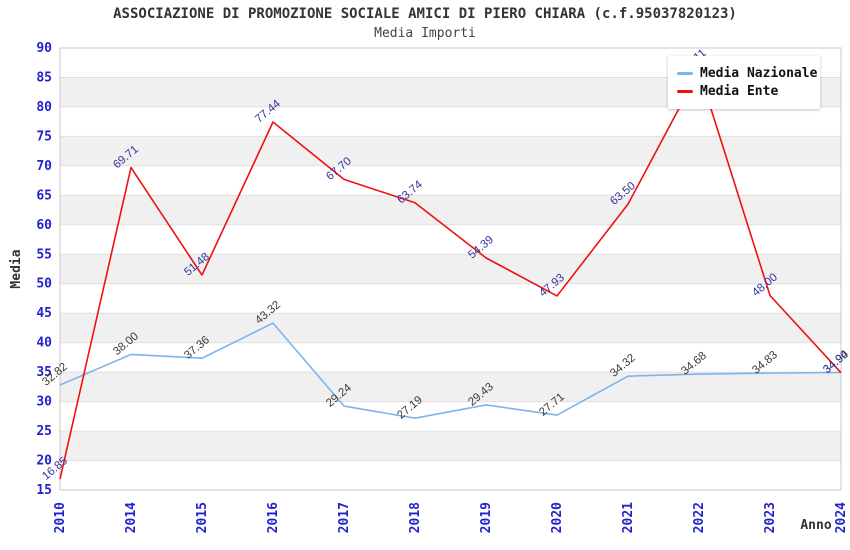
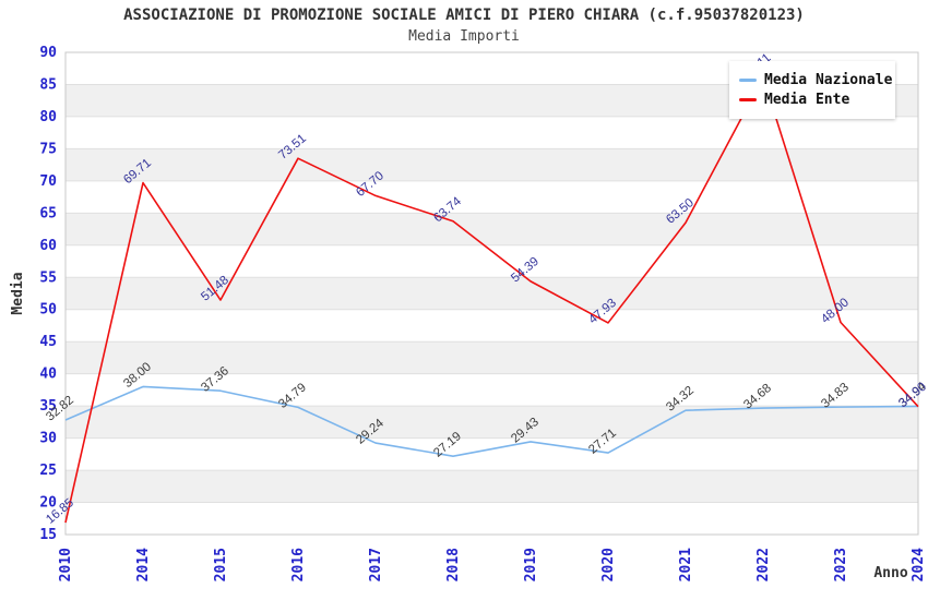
Media Nazionale/2016: 43.32 -> 34.79
Media Ente/2016: 77.44 -> 73.51
